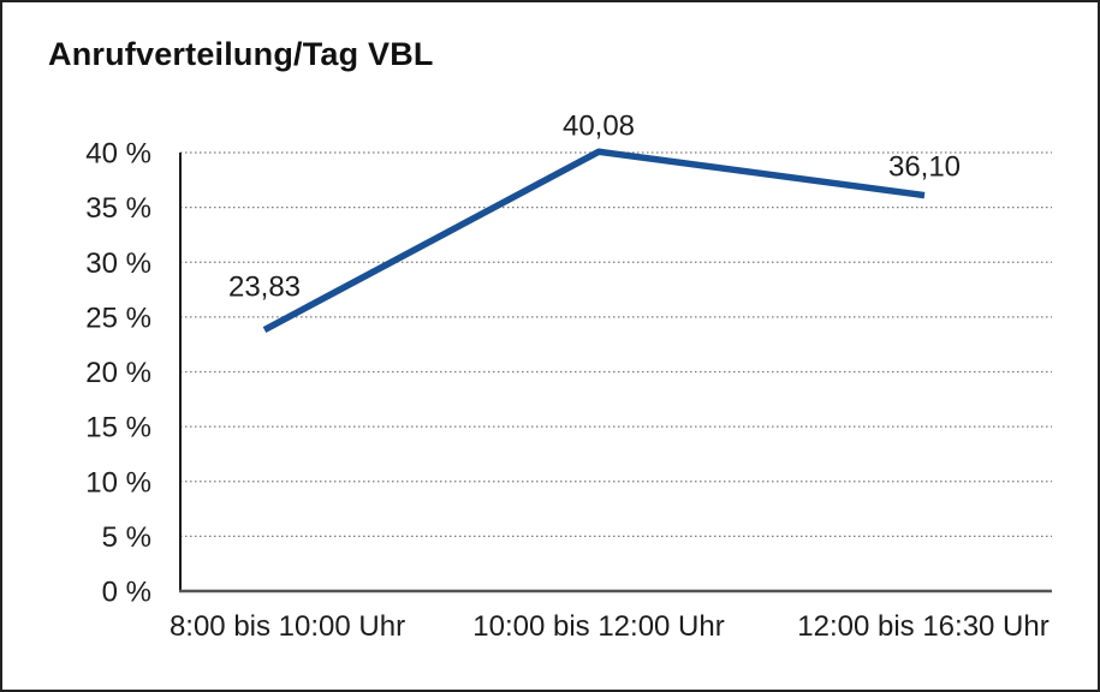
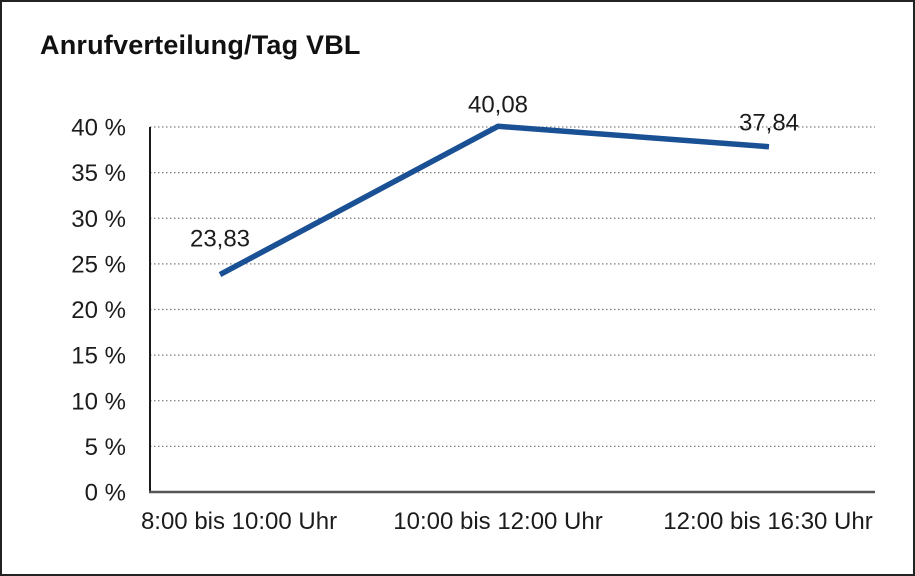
12:00 bis 16:30 Uhr: 36,10 -> 37,84
